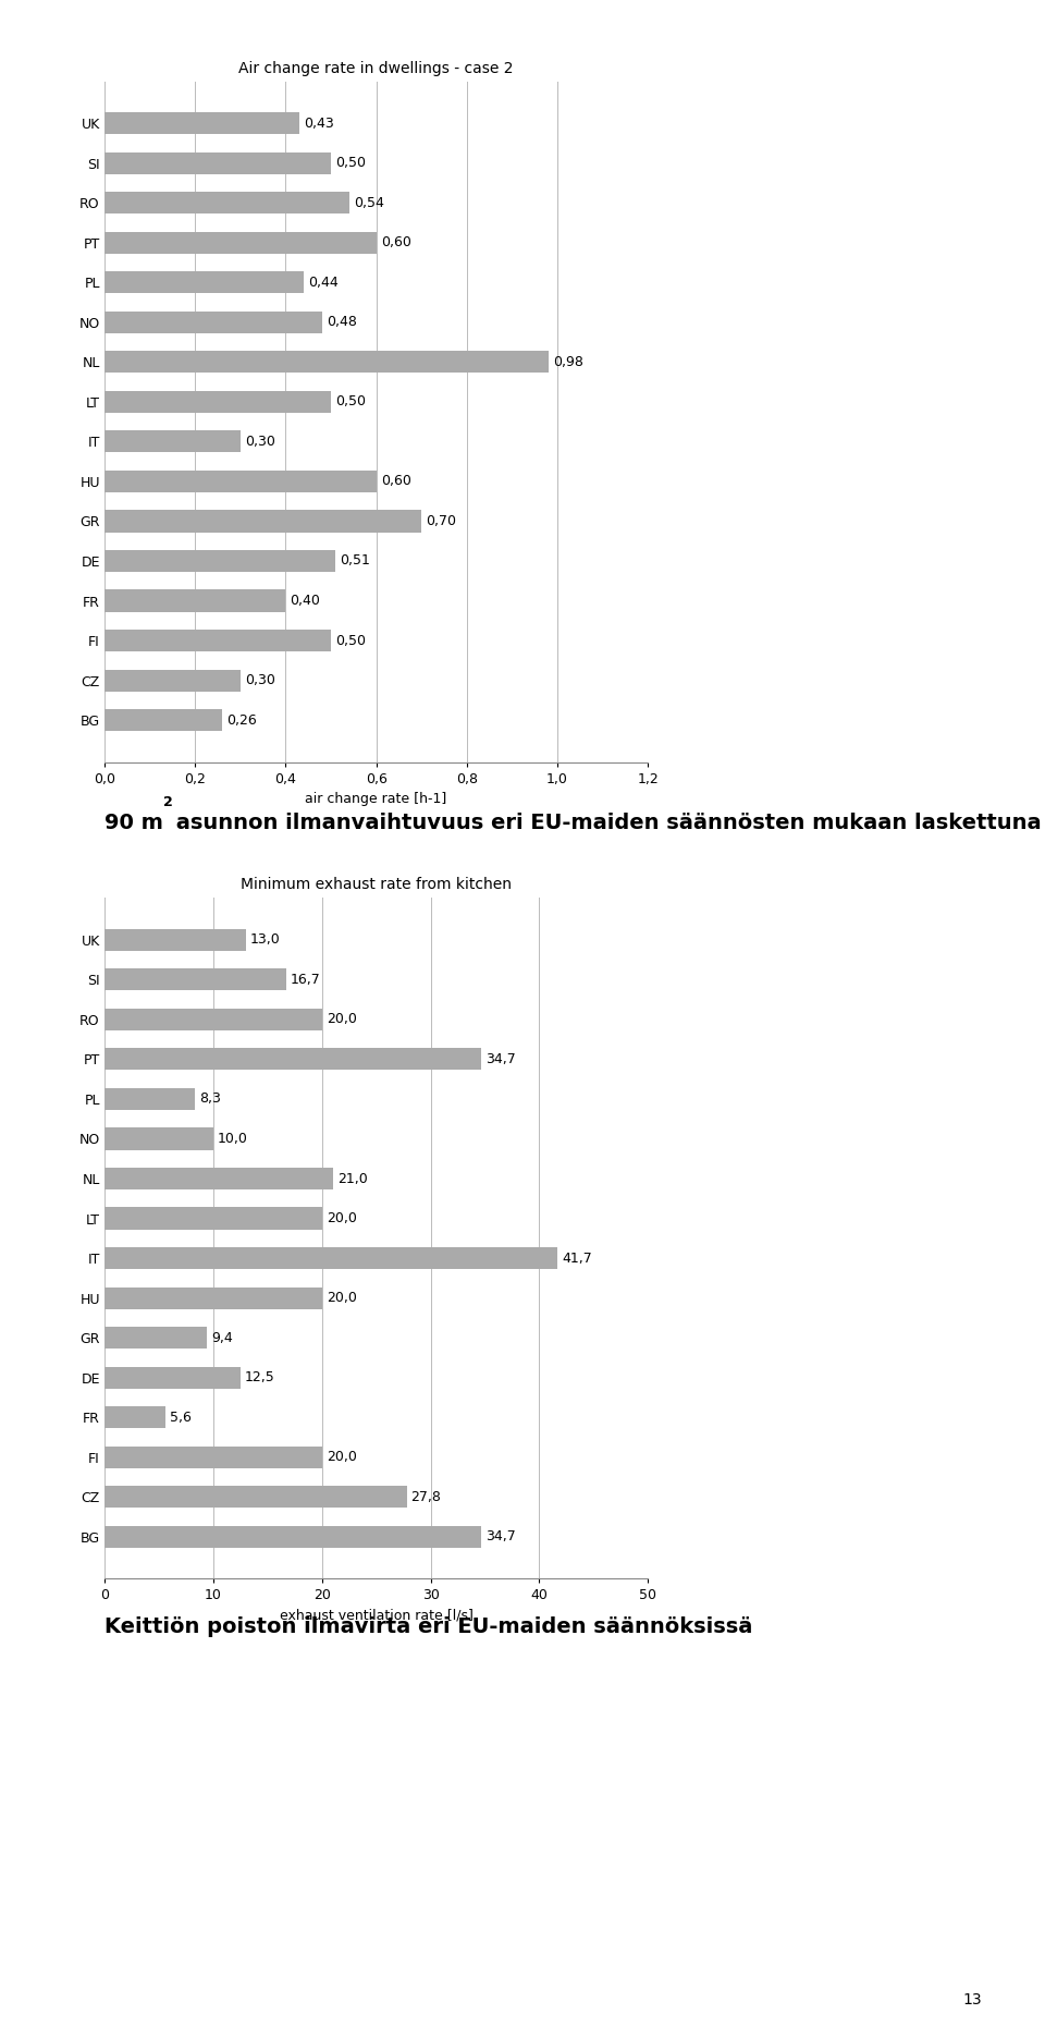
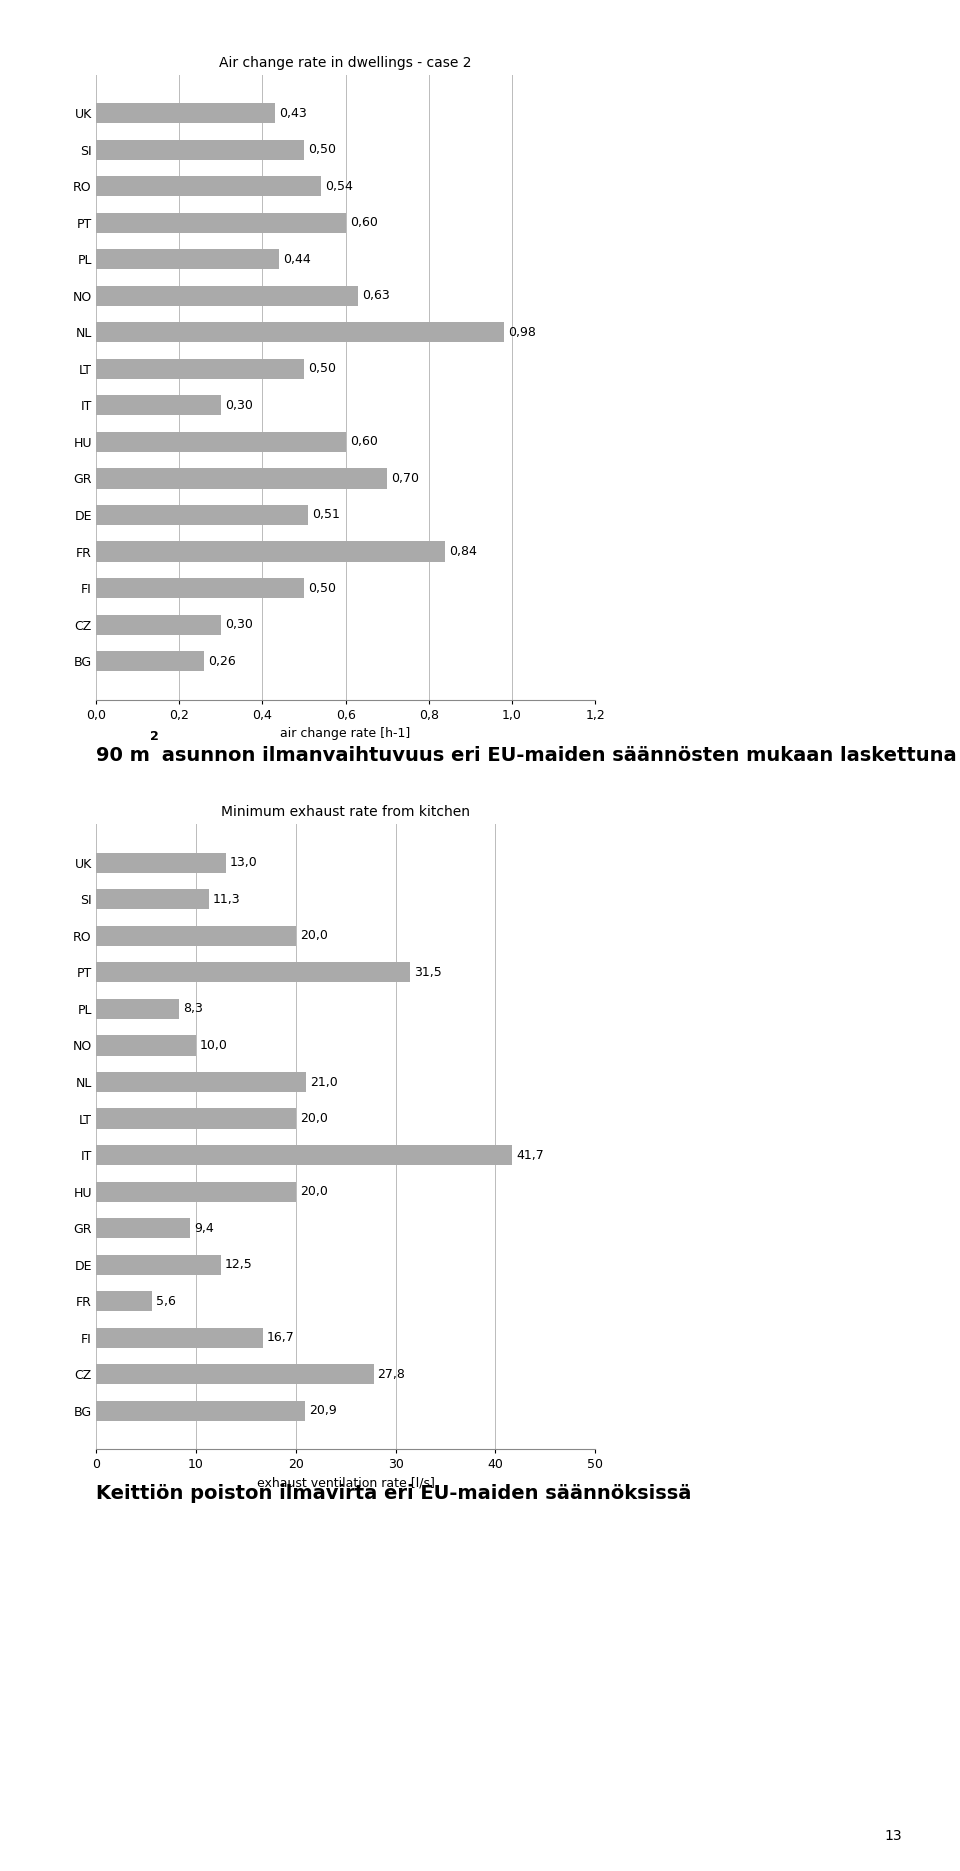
Air change rate in dwellings - case 2/NO: 0,48 -> 0,63
Air change rate in dwellings - case 2/FR: 0,40 -> 0,84
Minimum exhaust rate from kitchen/SI: 16,7 -> 11,3
Minimum exhaust rate from kitchen/PT: 34,7 -> 31,5
Minimum exhaust rate from kitchen/FI: 20,0 -> 16,7
Minimum exhaust rate from kitchen/BG: 34,7 -> 20,9
